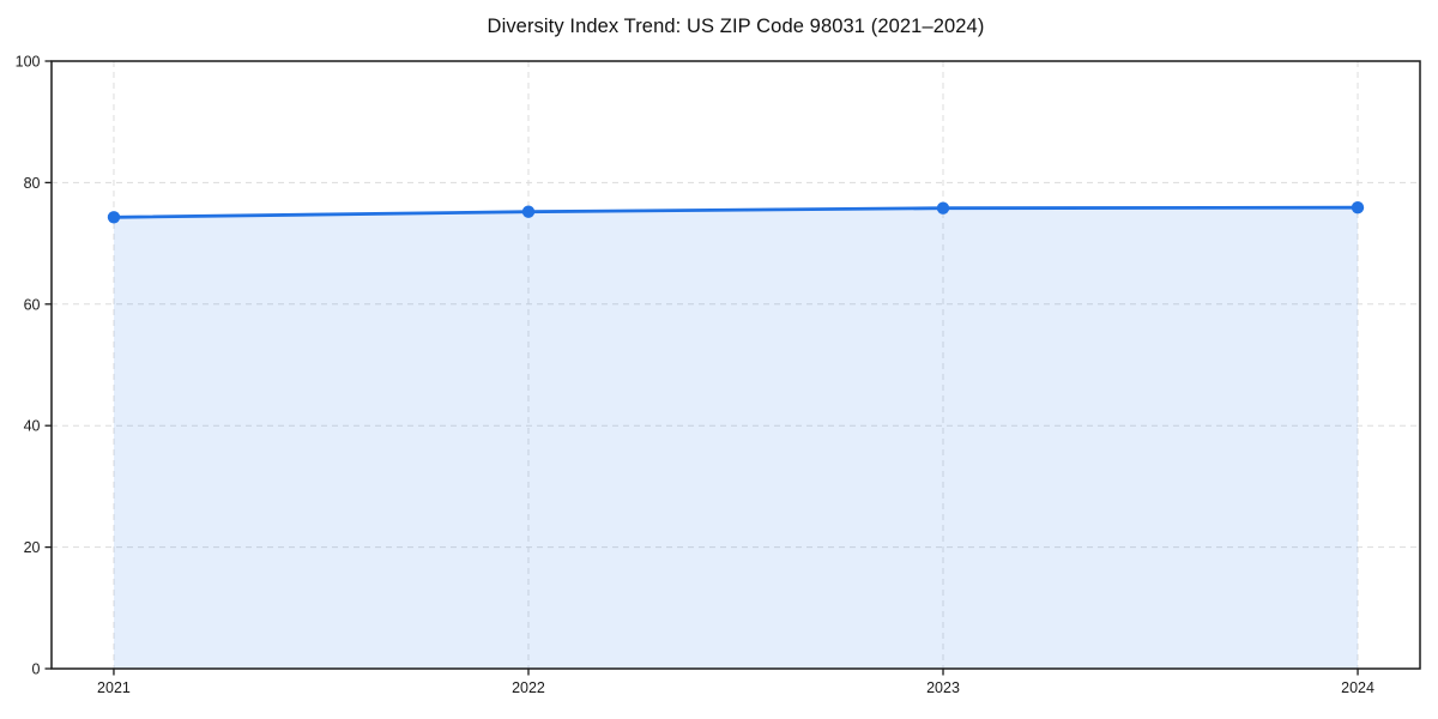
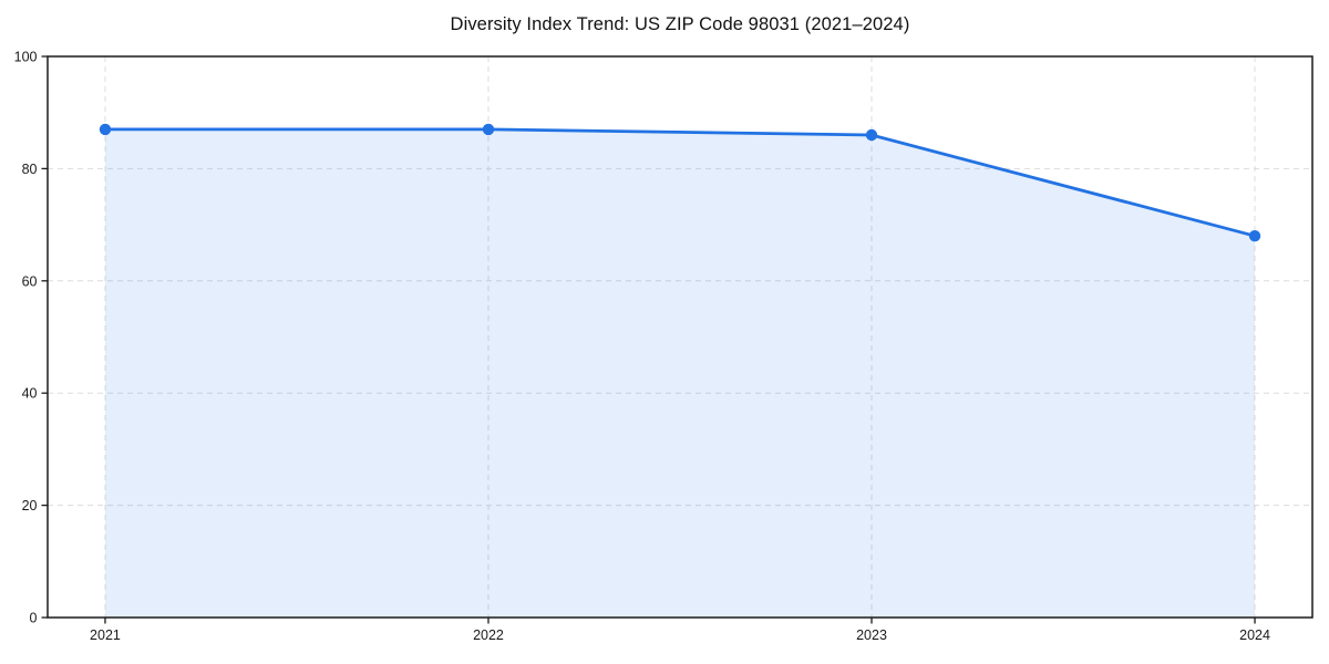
2021: 74 -> 87
2022: 75 -> 87
2023: 76 -> 86
2024: 76 -> 68
